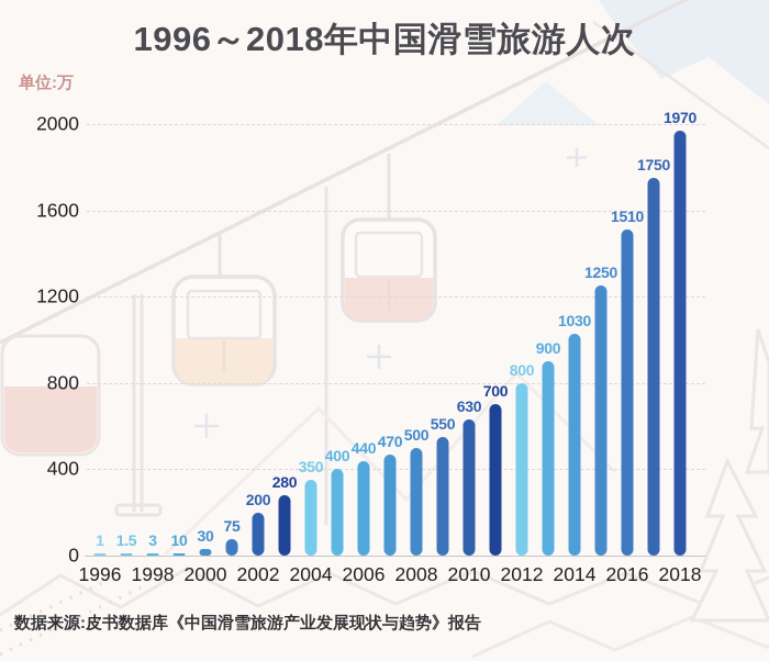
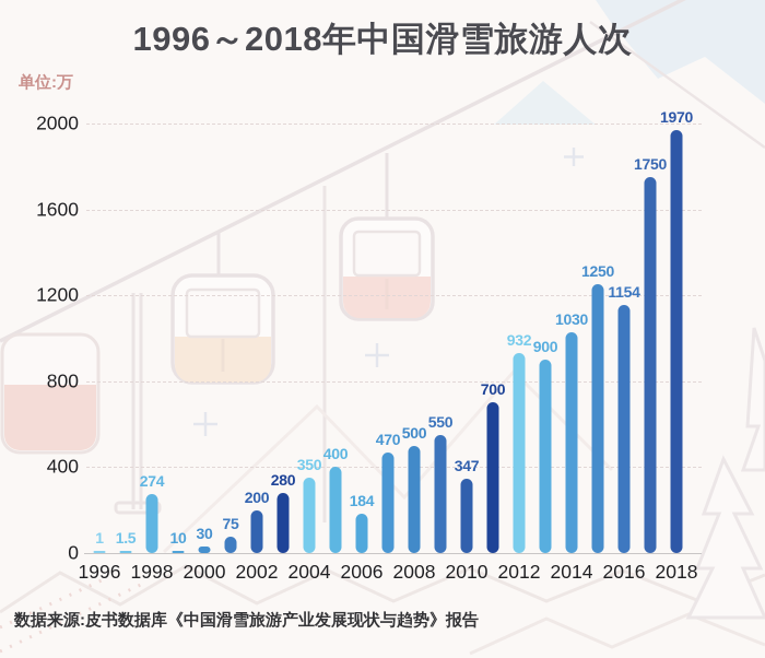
1998: 3 -> 274
2006: 440 -> 184
2010: 630 -> 347
2012: 800 -> 932
2016: 1510 -> 1154
